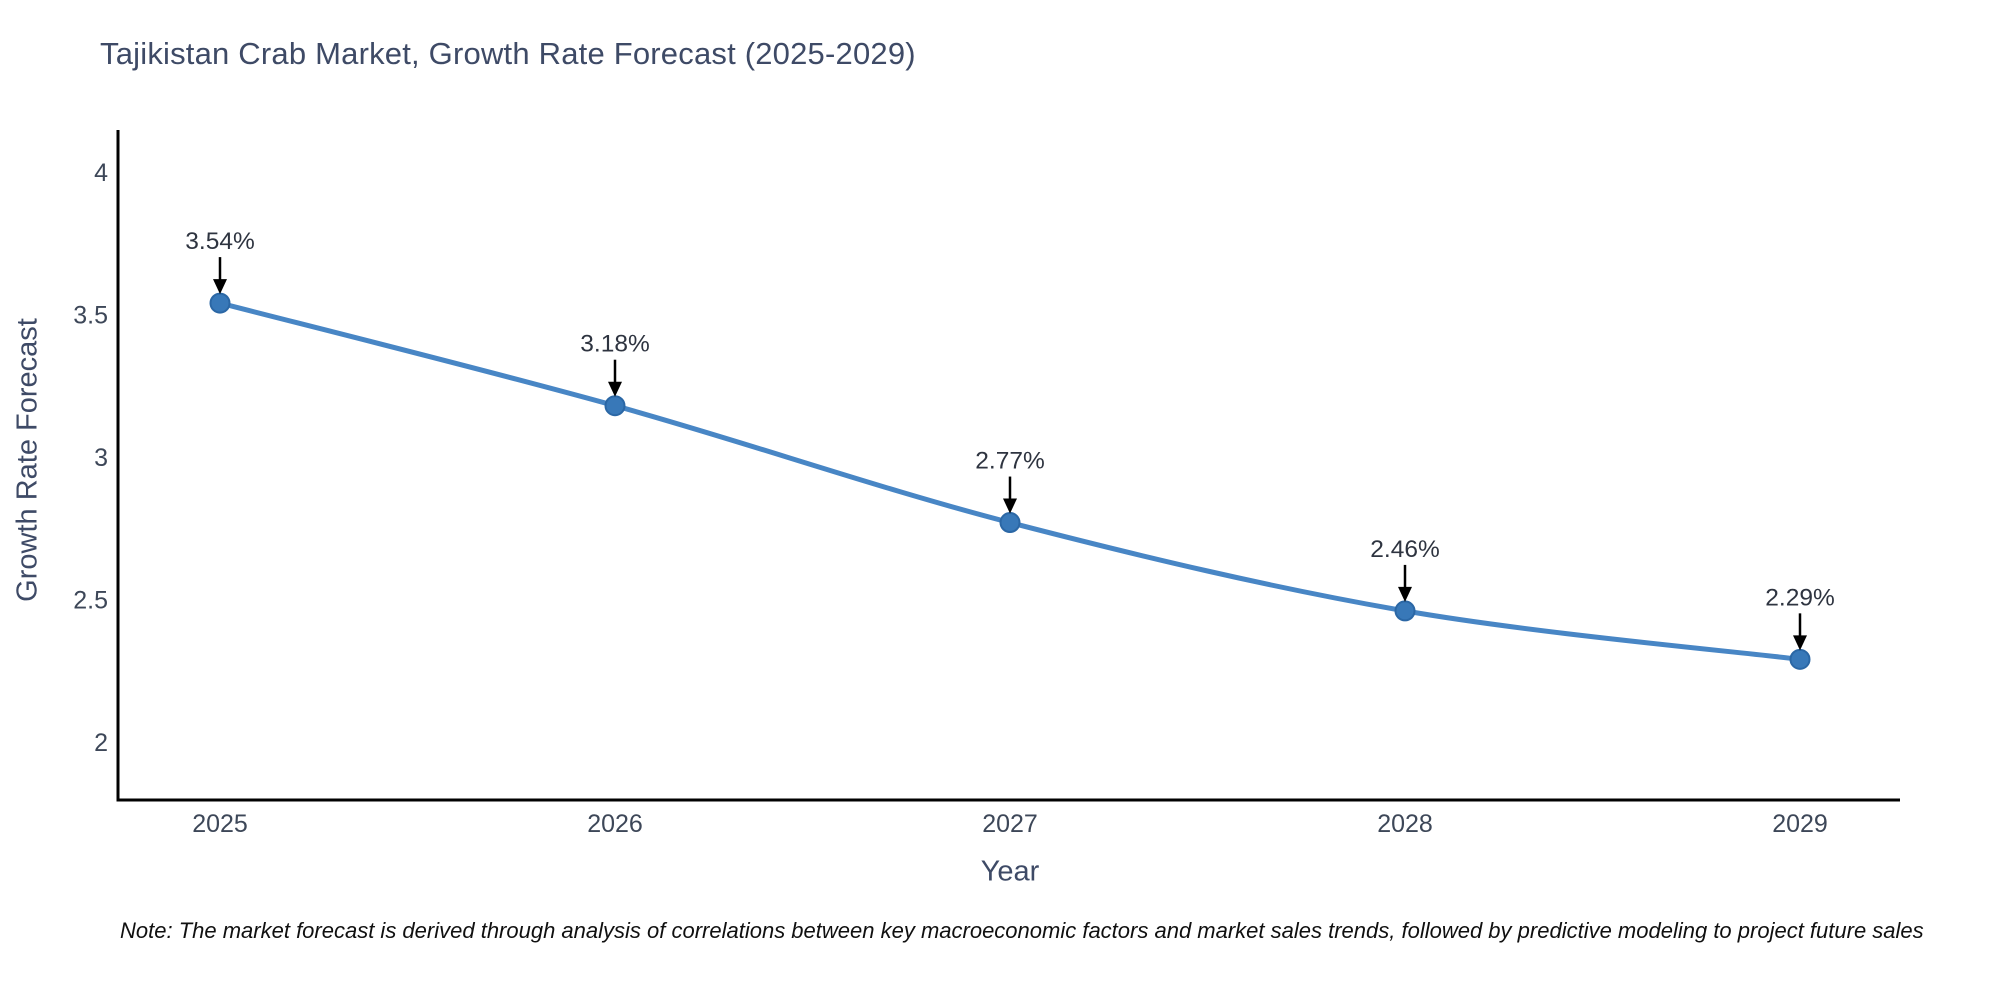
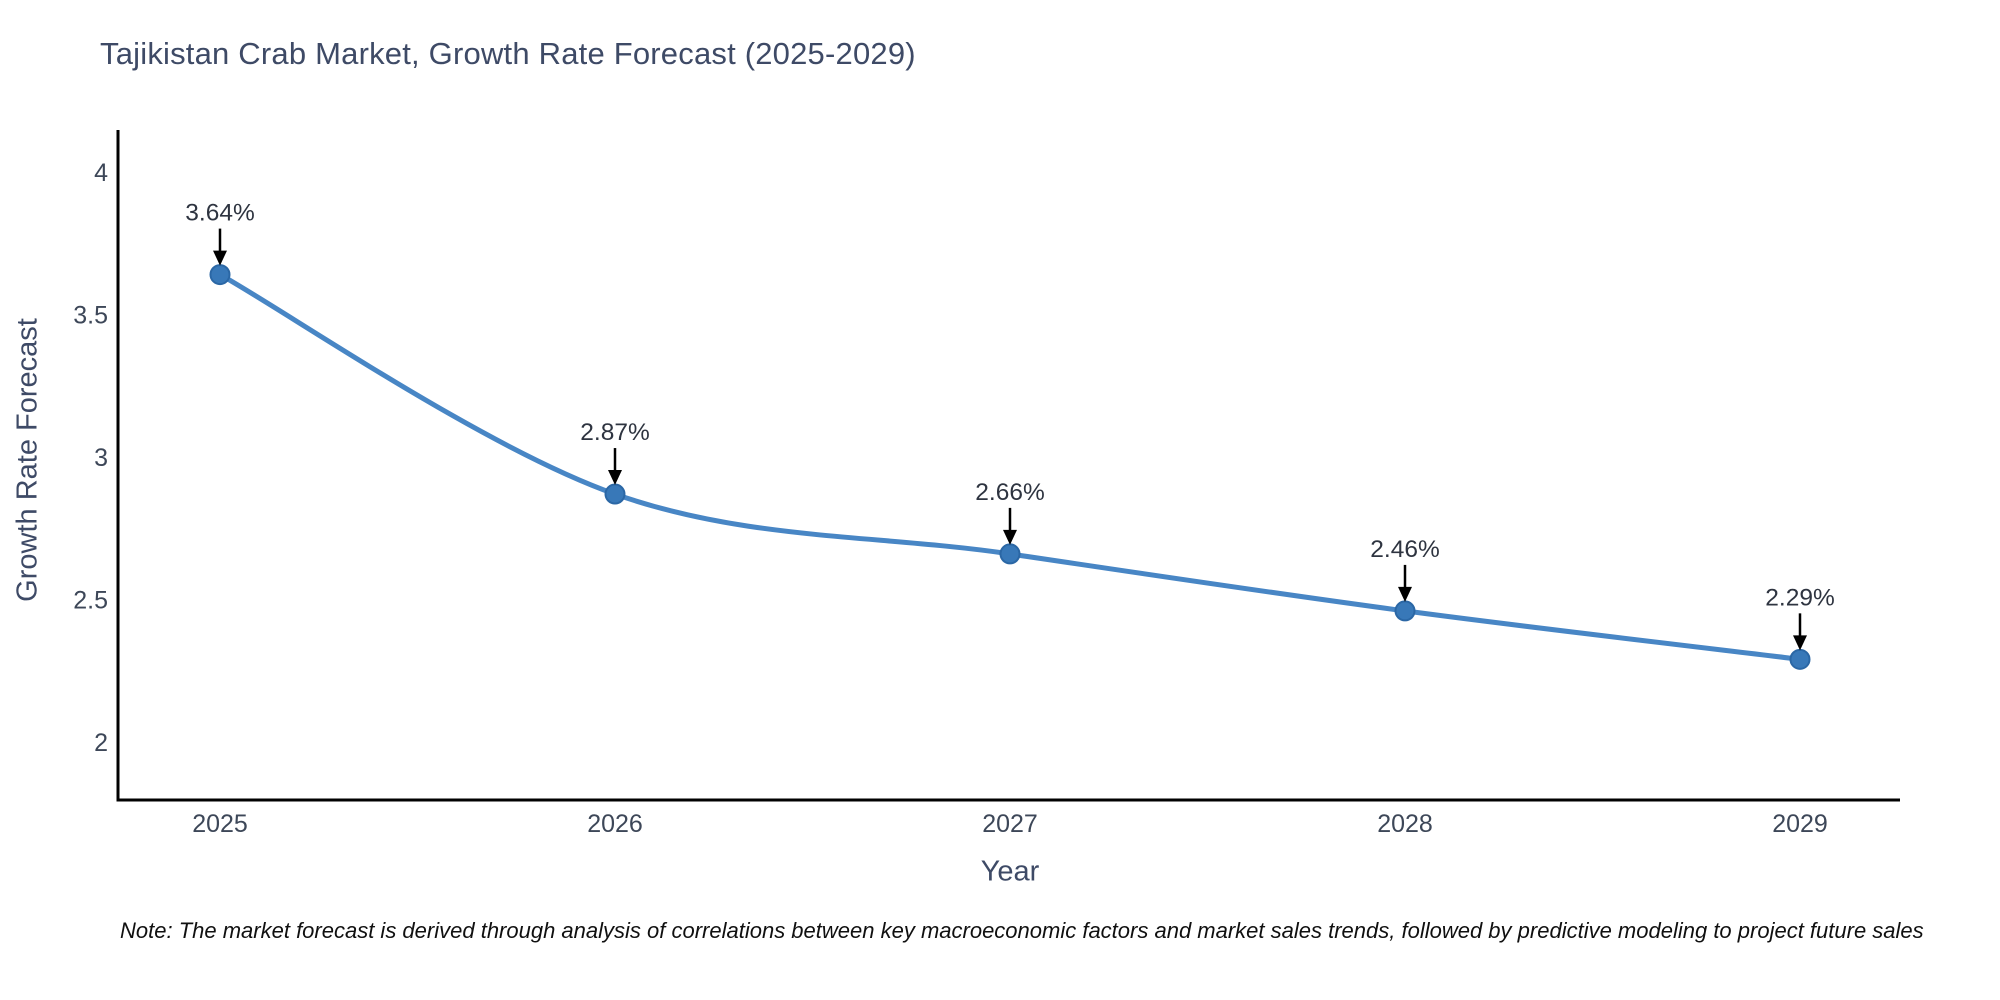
2025: 3.54% -> 3.64%
2026: 3.18% -> 2.87%
2027: 2.77% -> 2.66%
